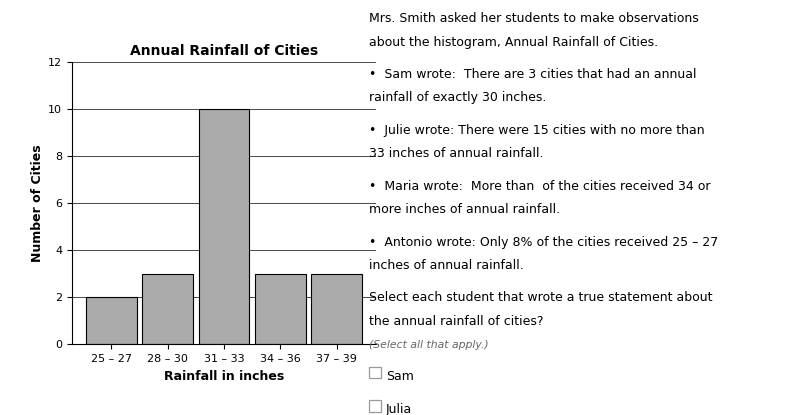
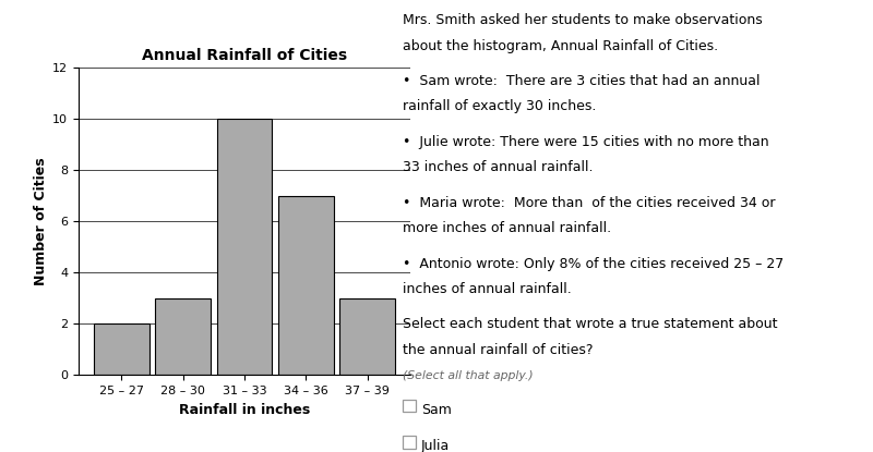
34 – 36: 3 -> 7
